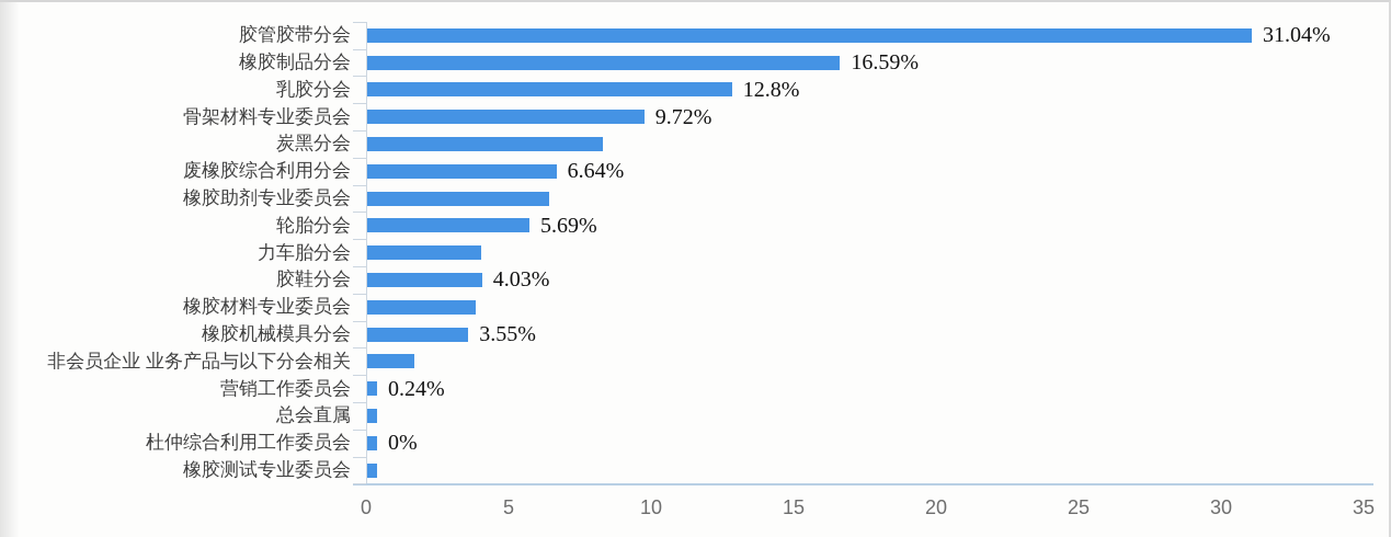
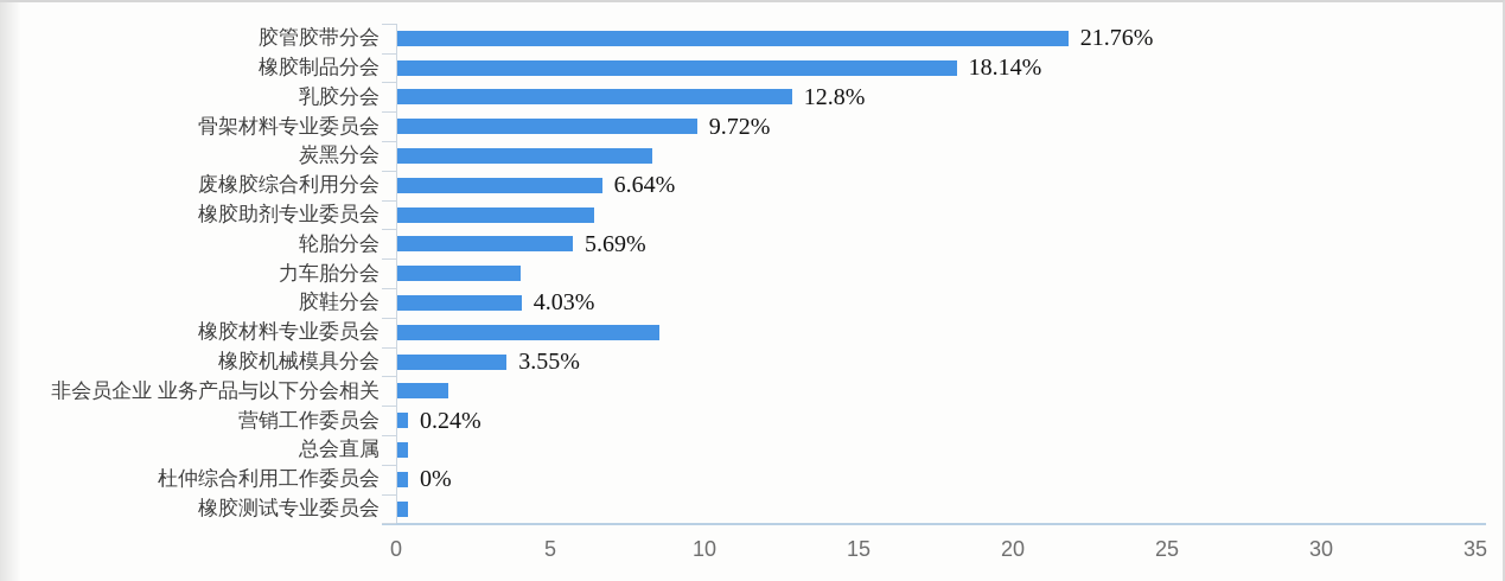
胶管胶带分会: 31.04% -> 21.76%
橡胶制品分会: 16.59% -> 18.14%
橡胶材料专业委员会: 3.8 -> 8.5
